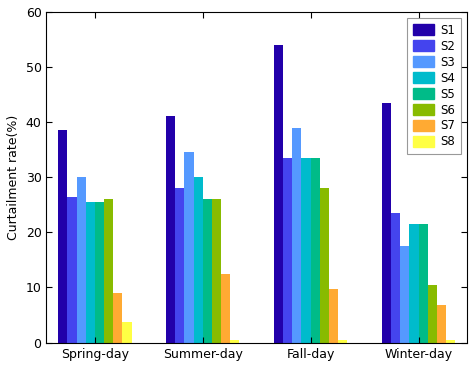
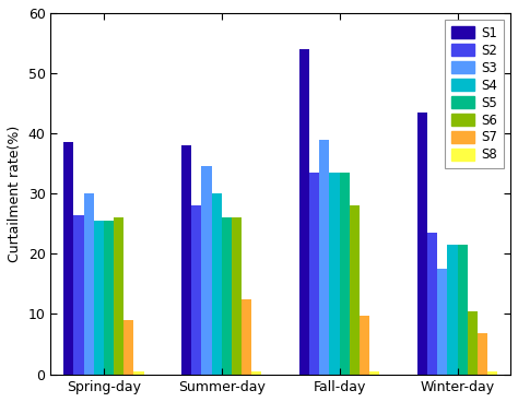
S8/Spring-day: 3.8 -> 0.5
S1/Summer-day: 41.2 -> 38.0
